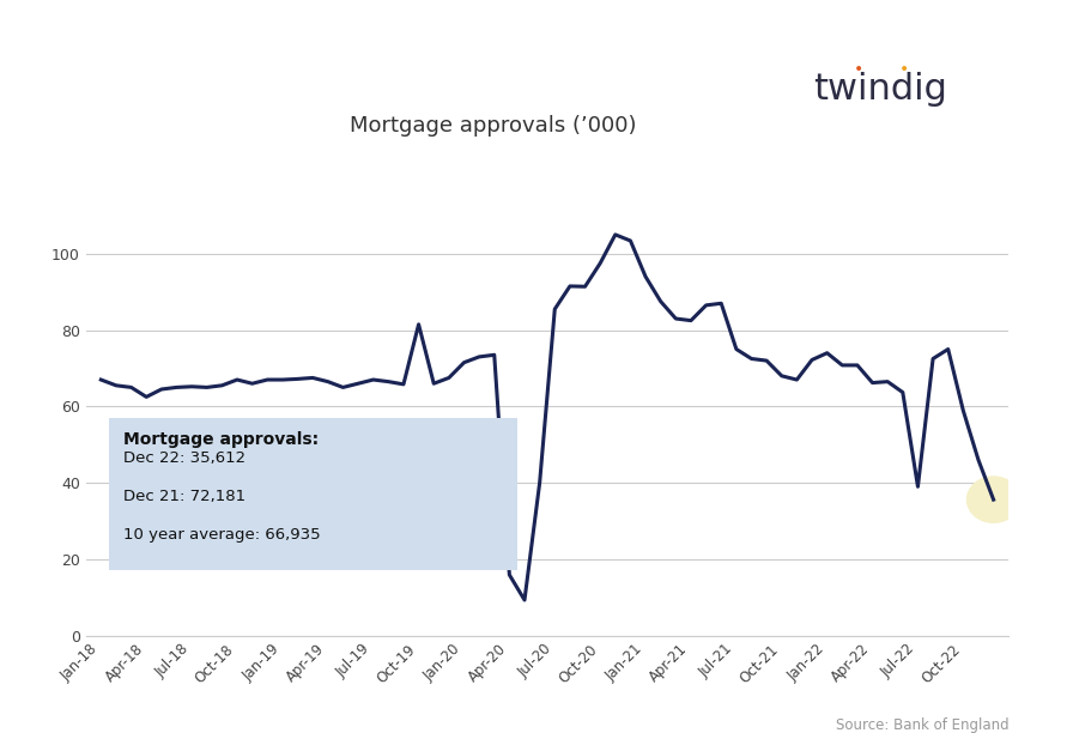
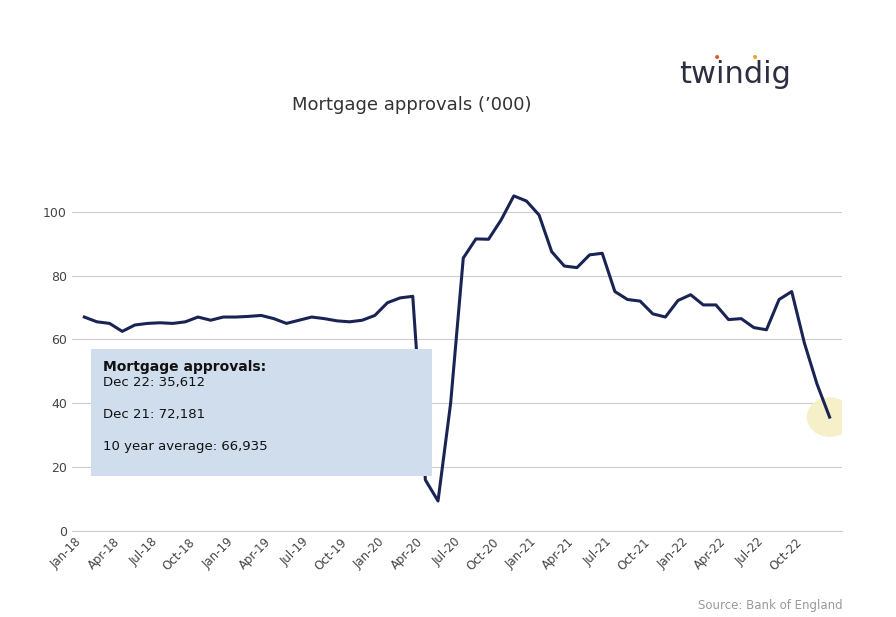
Oct-19: 81.5 -> 65.5
Jan-21: 94.0 -> 99.0
Jul-22: 39.0 -> 63.0
